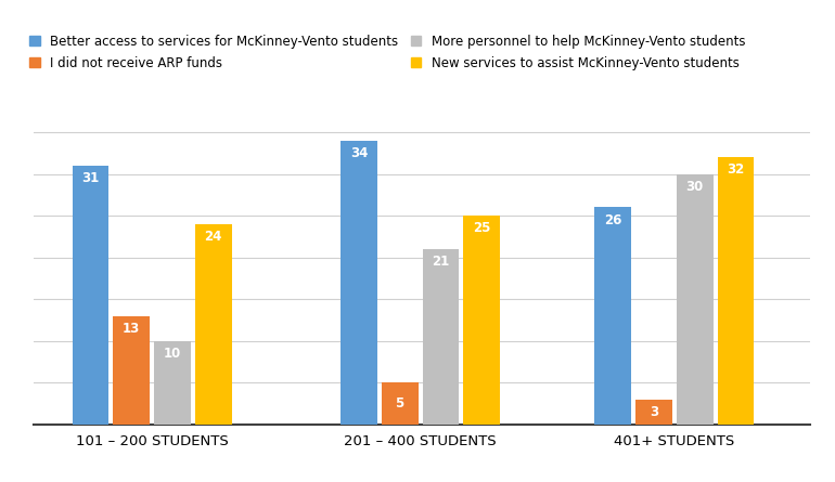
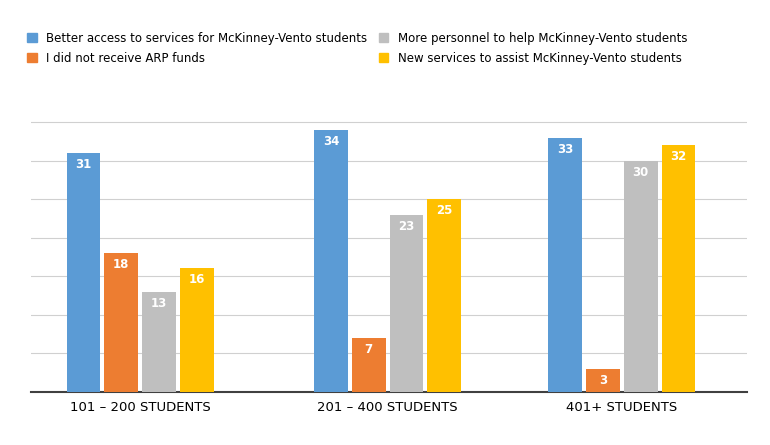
I did not receive ARP funds/101 – 200 STUDENTS: 13 -> 18
More personnel to help McKinney-Vento students/101 – 200 STUDENTS: 10 -> 13
New services to assist McKinney-Vento students/101 – 200 STUDENTS: 24 -> 16
I did not receive ARP funds/201 – 400 STUDENTS: 5 -> 7
More personnel to help McKinney-Vento students/201 – 400 STUDENTS: 21 -> 23
Better access to services for McKinney-Vento students/401+ STUDENTS: 26 -> 33
